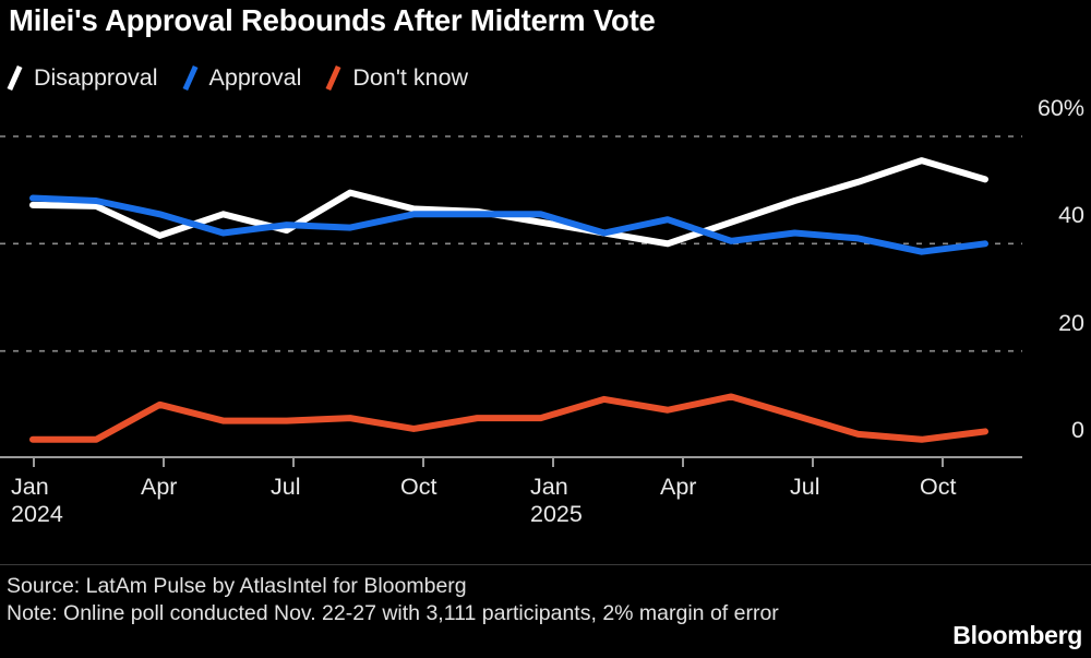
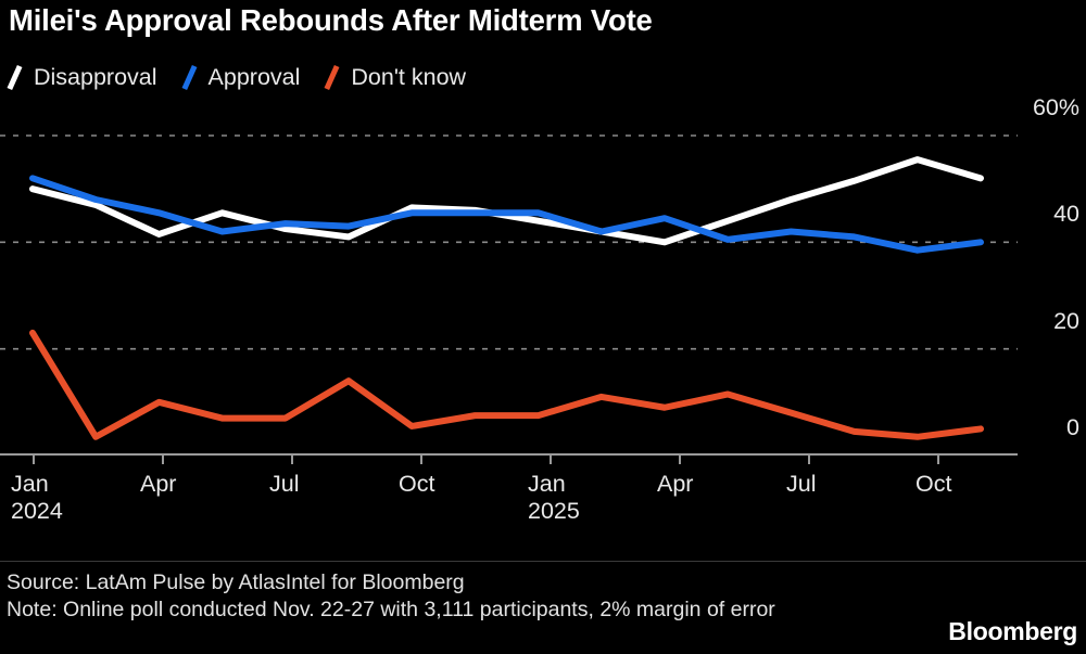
Disapproval/Jan 2024: 47% -> 50%
Approval/Jan 2024: 48% -> 52%
Don't know/Jan 2024: 4% -> 23%
Disapproval/Jan 2025: 50% -> 41%
Don't know/Jan 2025: 8% -> 14%
